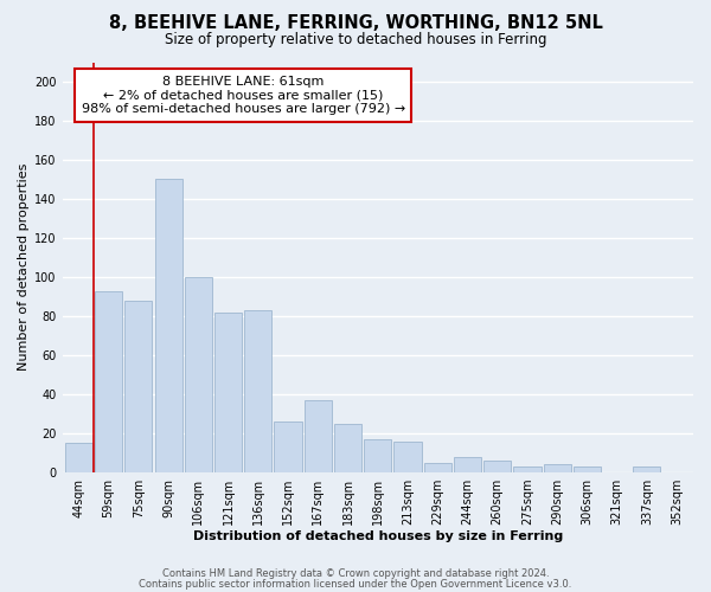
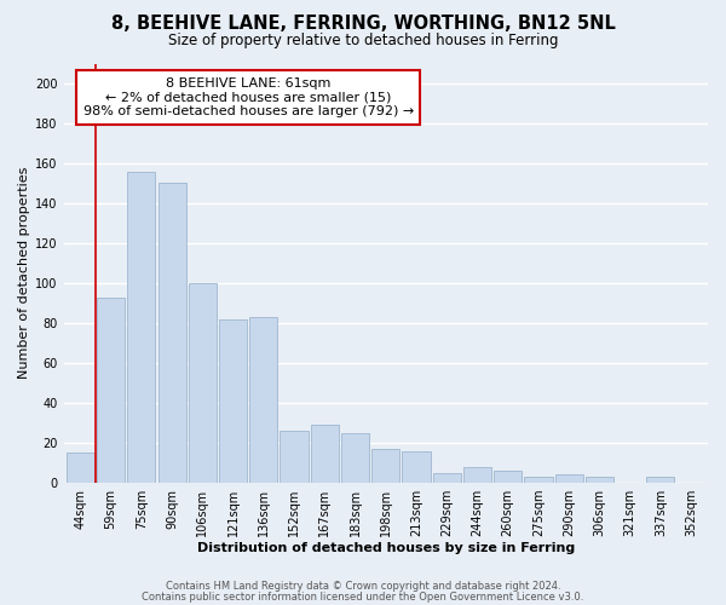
75sqm: 88 -> 156
167sqm: 37 -> 29
